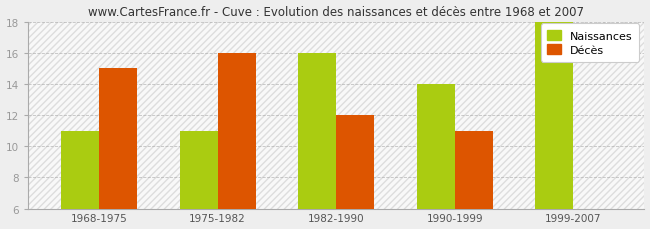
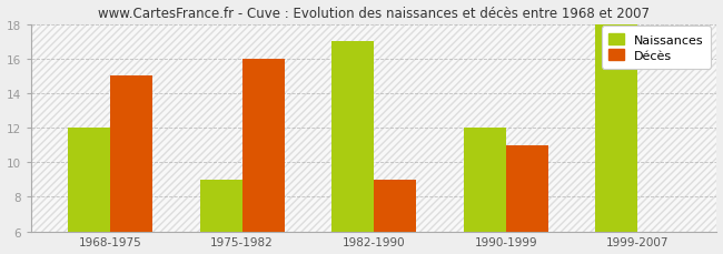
Naissances/1968-1975: 11 -> 12
Naissances/1975-1982: 11 -> 9
Naissances/1982-1990: 16 -> 17
Décès/1982-1990: 12 -> 9
Naissances/1990-1999: 14 -> 12
